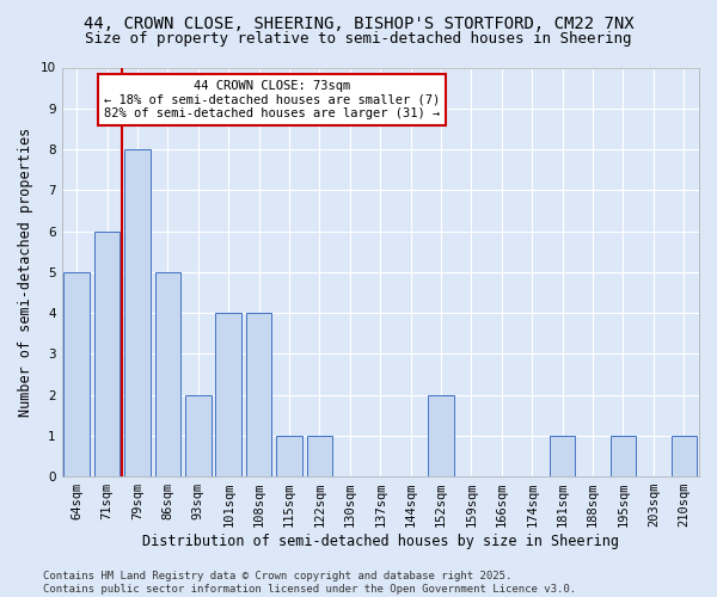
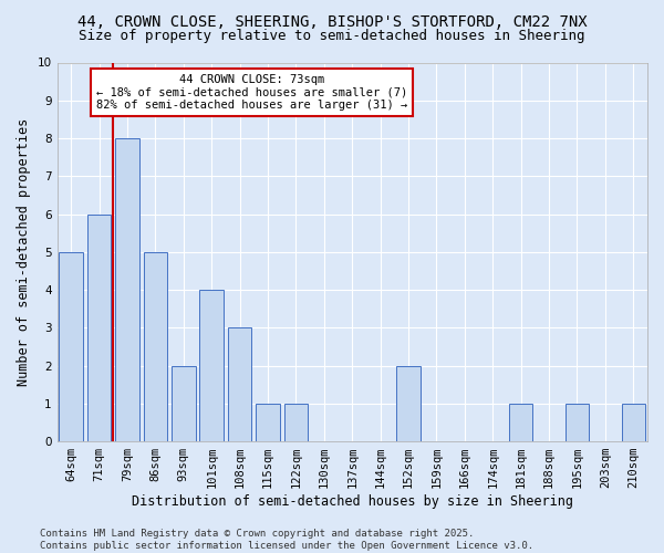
108sqm: 4 -> 3
